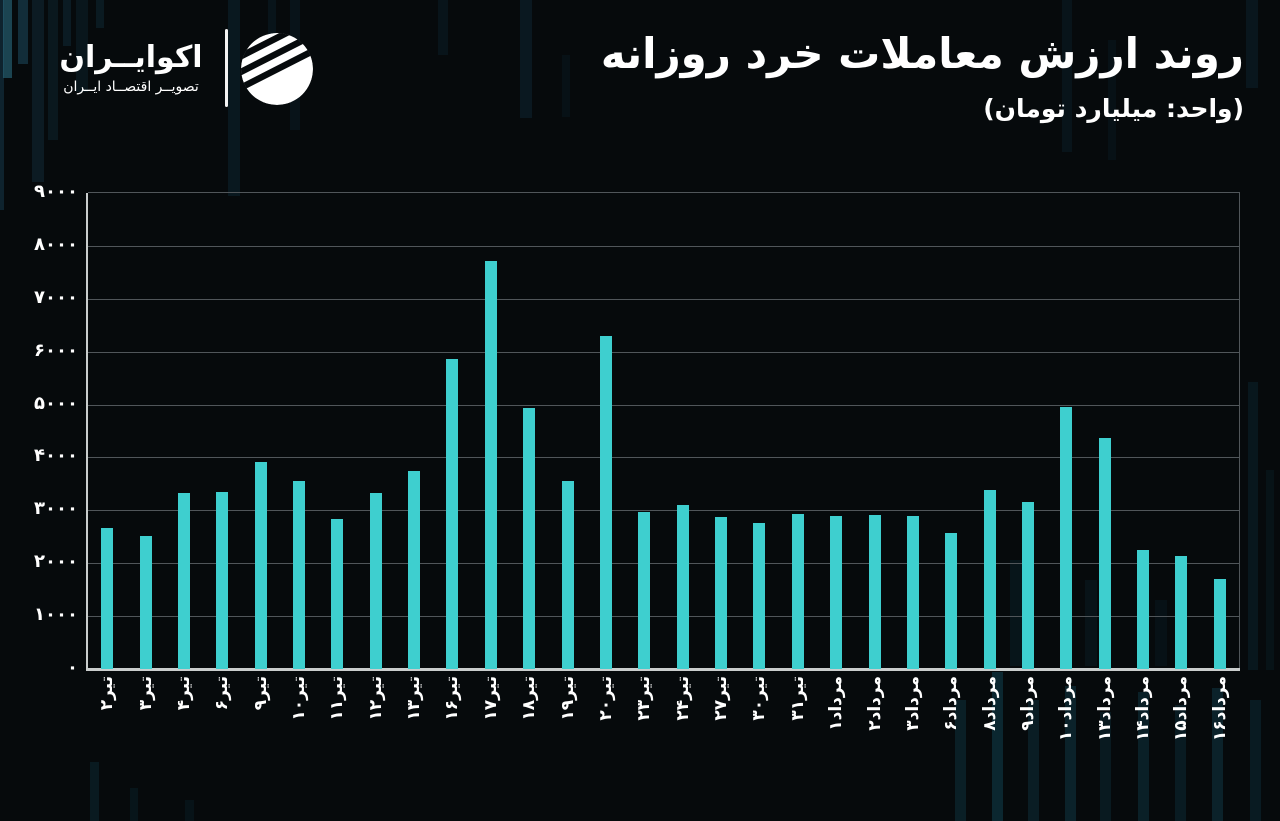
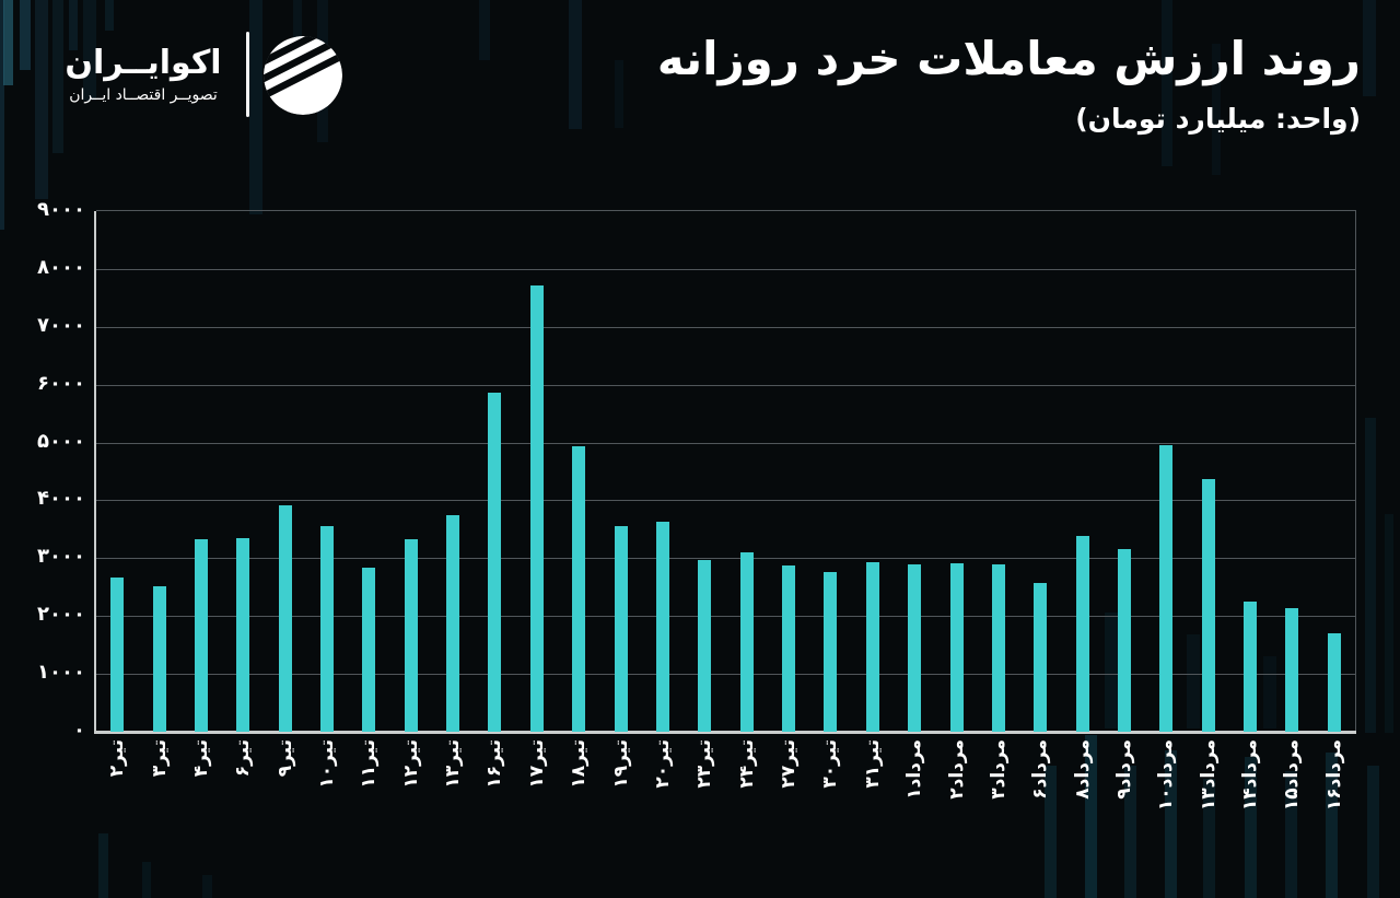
تیر۲۰: 6300 -> 3600
